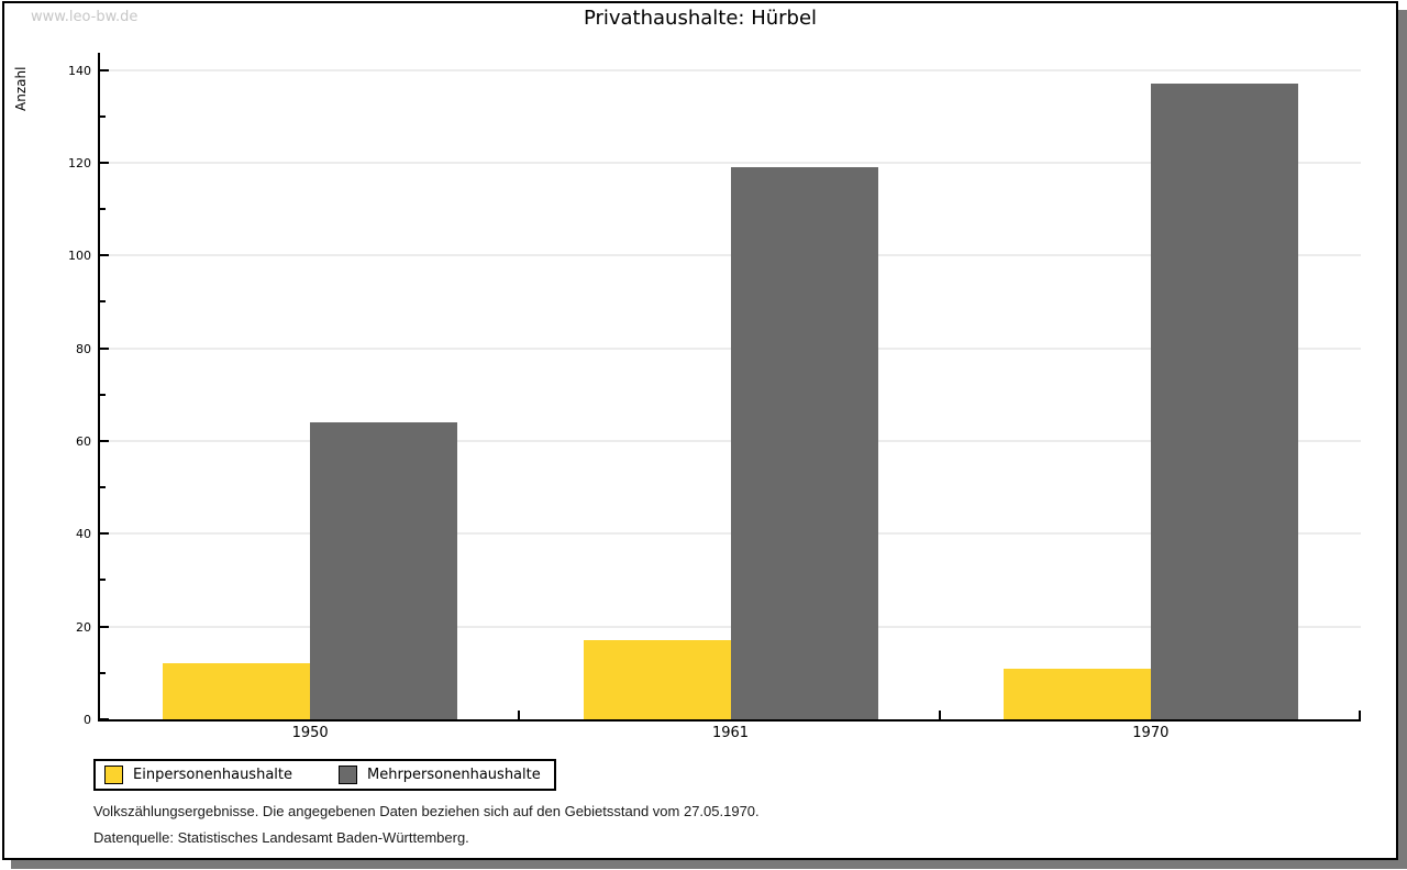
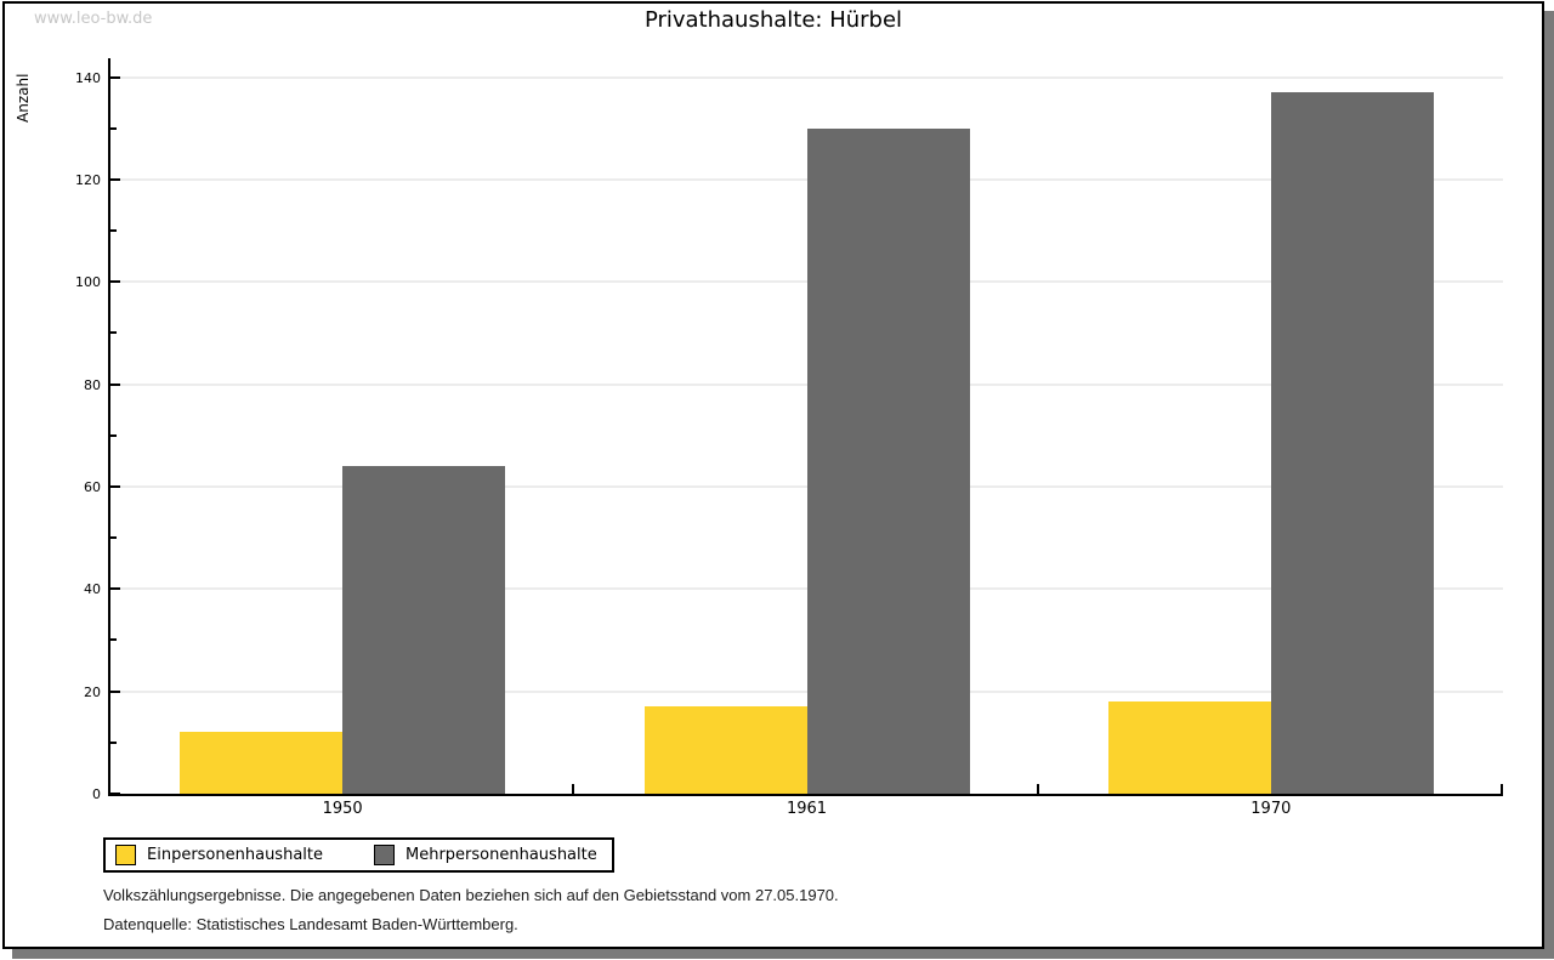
Mehrpersonenhaushalte/1961: 119 -> 130
Einpersonenhaushalte/1970: 11 -> 18
